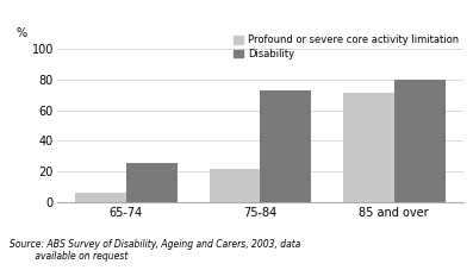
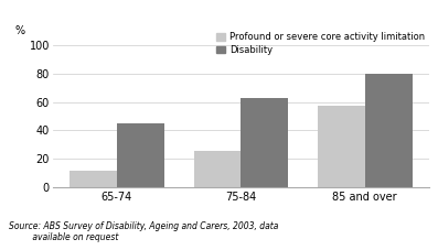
Profound or severe core activity limitation/65-74: 6 -> 12
Disability/65-74: 26 -> 45
Profound or severe core activity limitation/75-84: 22 -> 26
Disability/75-84: 73 -> 63
Profound or severe core activity limitation/85 and over: 71 -> 57
